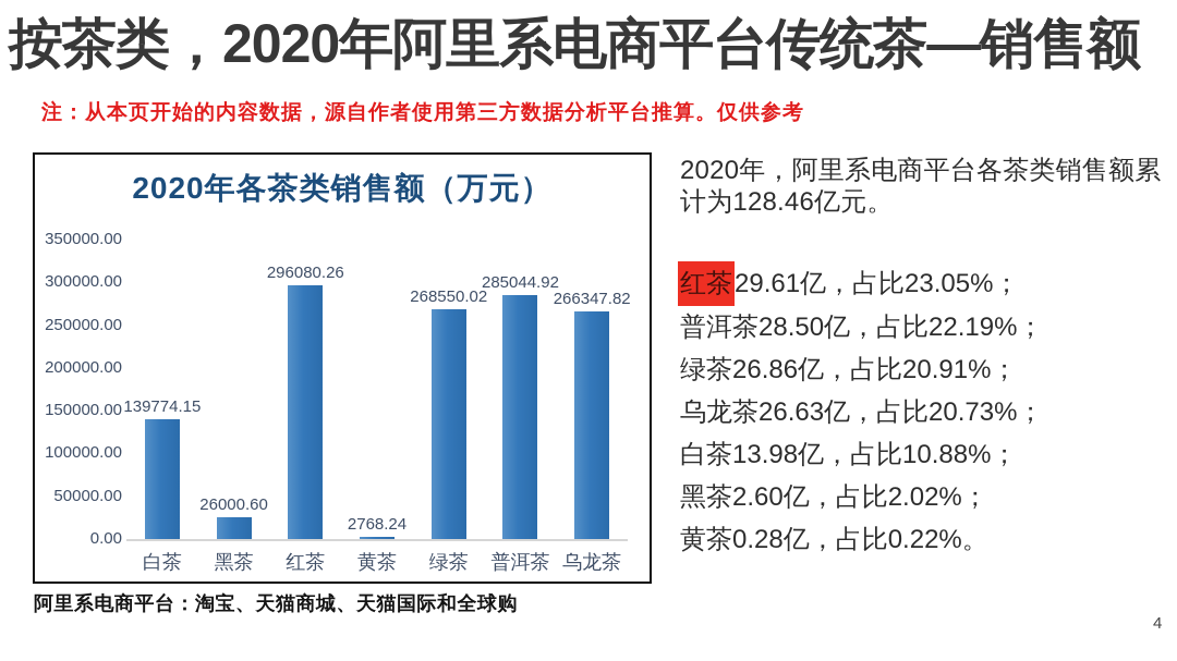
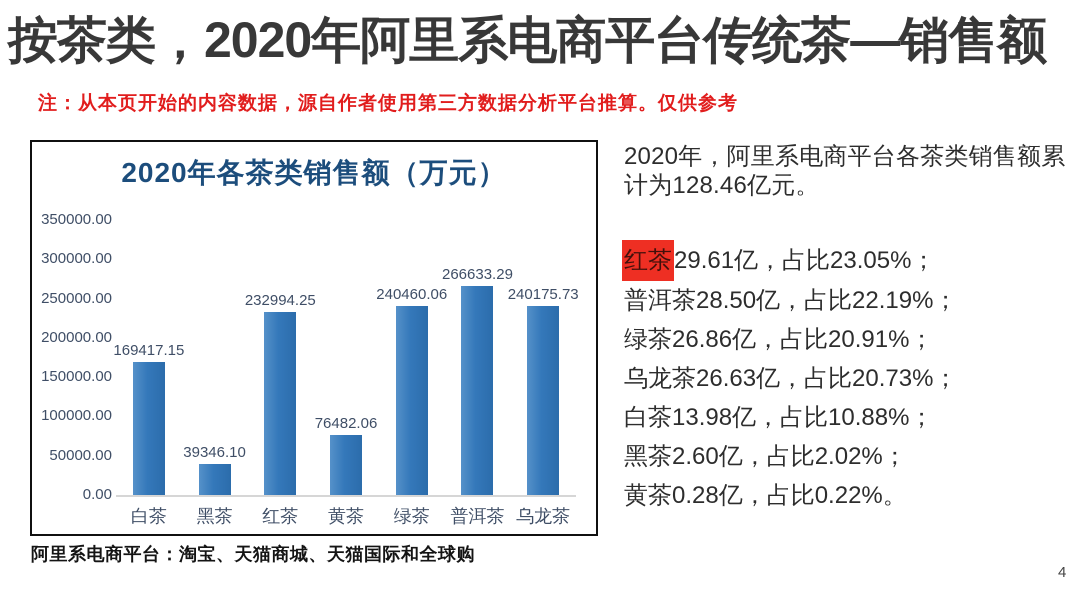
白茶: 139774.15 -> 169417.15
黑茶: 26000.60 -> 39346.10
红茶: 296080.26 -> 232994.25
黄茶: 2768.24 -> 76482.06
绿茶: 268550.02 -> 240460.06
普洱茶: 285044.92 -> 266633.29
乌龙茶: 266347.82 -> 240175.73
